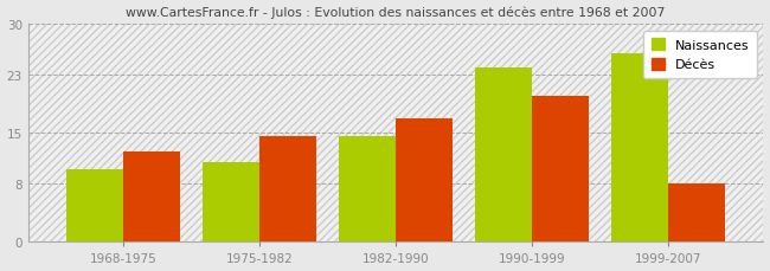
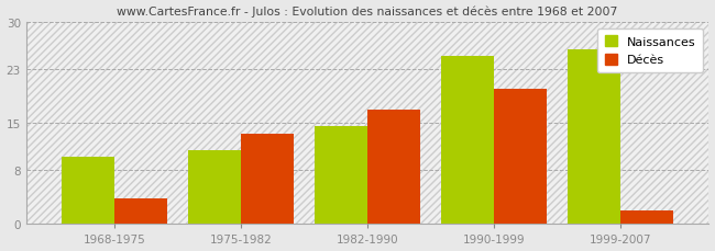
Décès/1968-1975: 12.5 -> 3.8
Décès/1975-1982: 14.5 -> 13.4
Naissances/1990-1999: 24.0 -> 25.0
Décès/1999-2007: 8.0 -> 2.0
